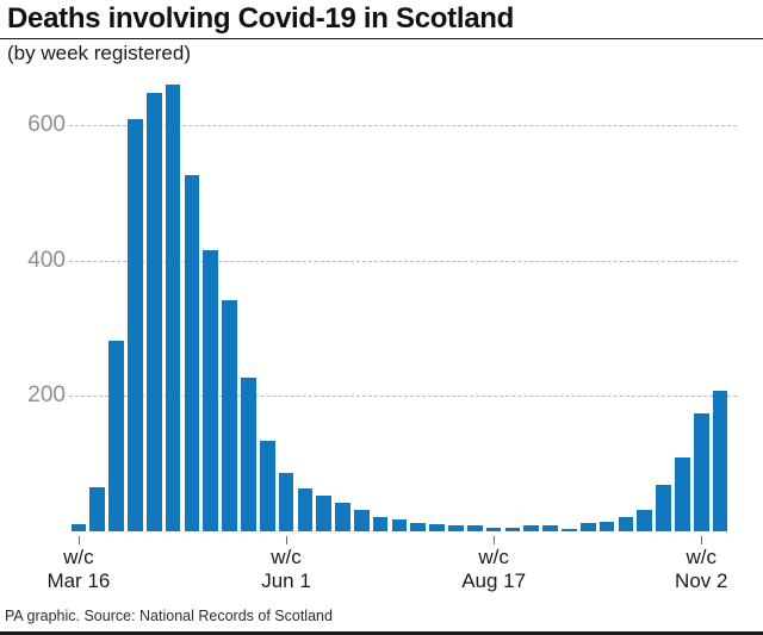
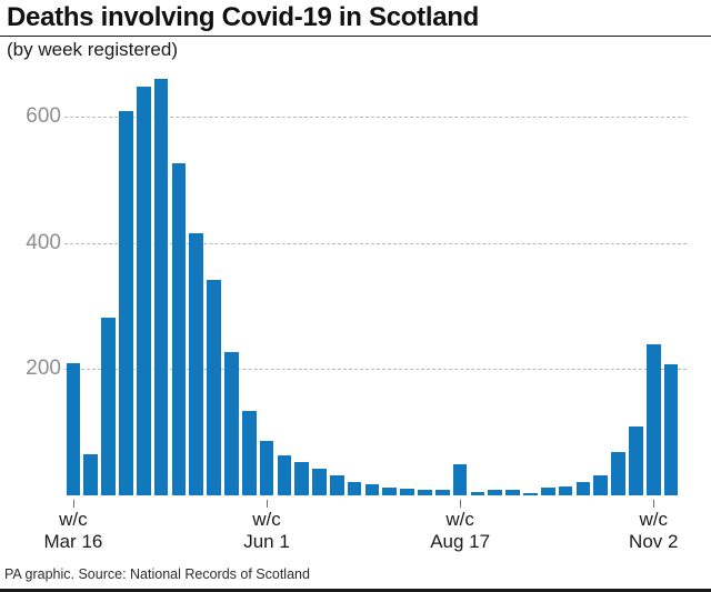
w/c Mar 16: 10 -> 210
w/c Aug 17: 10 -> 50
w/c Nov 2: 180 -> 240
